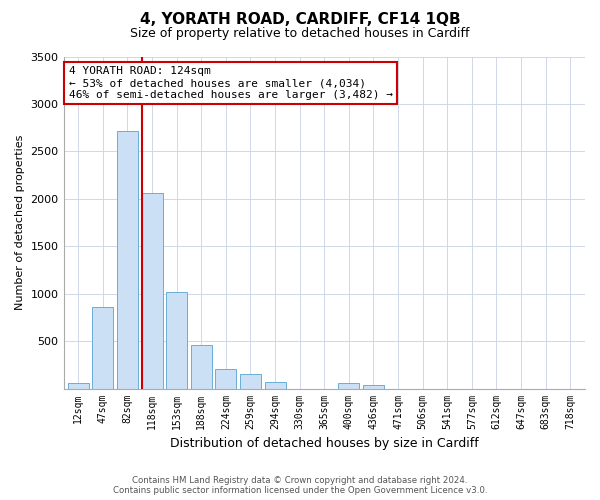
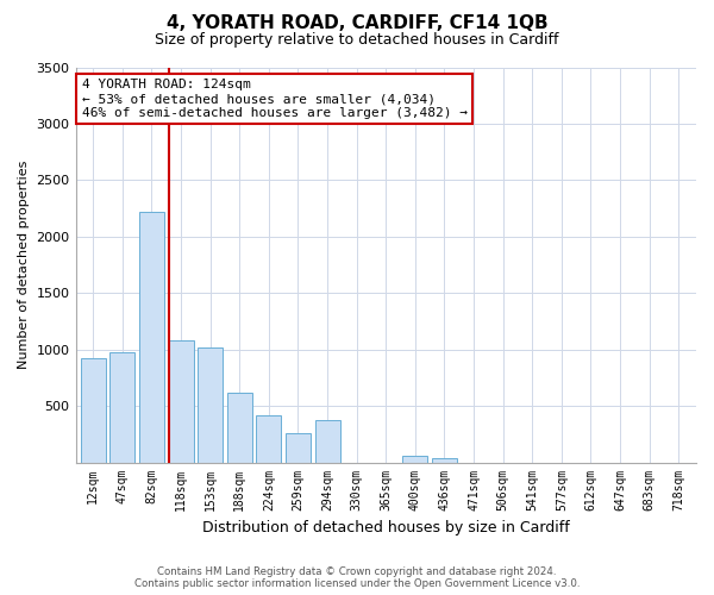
12sqm: 60 -> 920
47sqm: 860 -> 980
82sqm: 2720 -> 2220
118sqm: 2060 -> 1080
188sqm: 460 -> 620
224sqm: 210 -> 420
259sqm: 150 -> 260
294sqm: 70 -> 380
